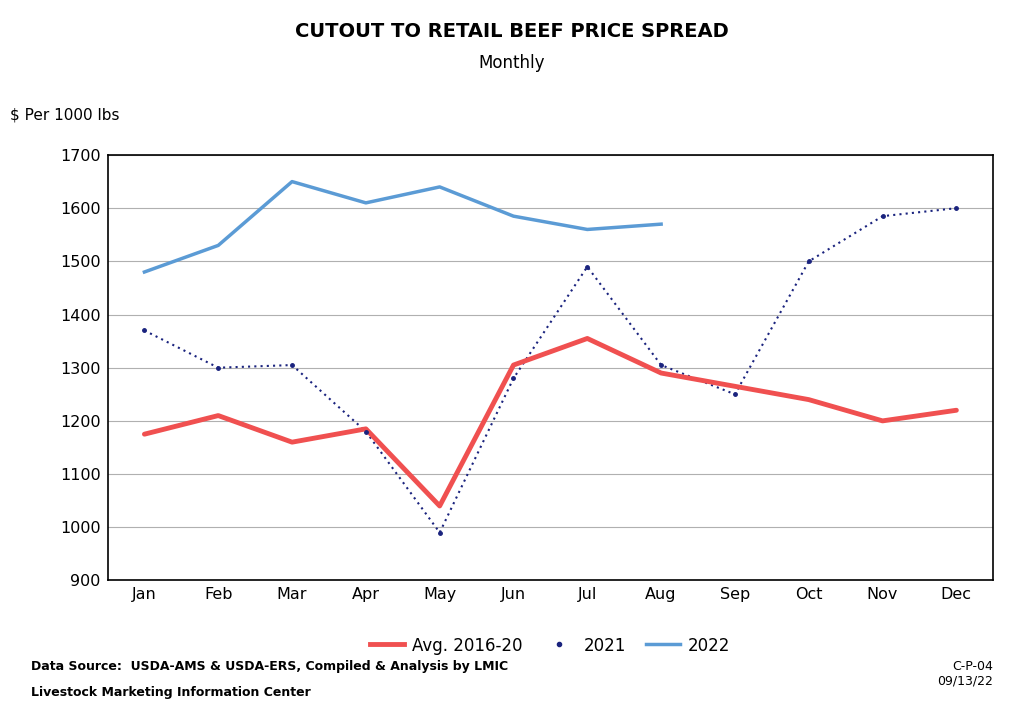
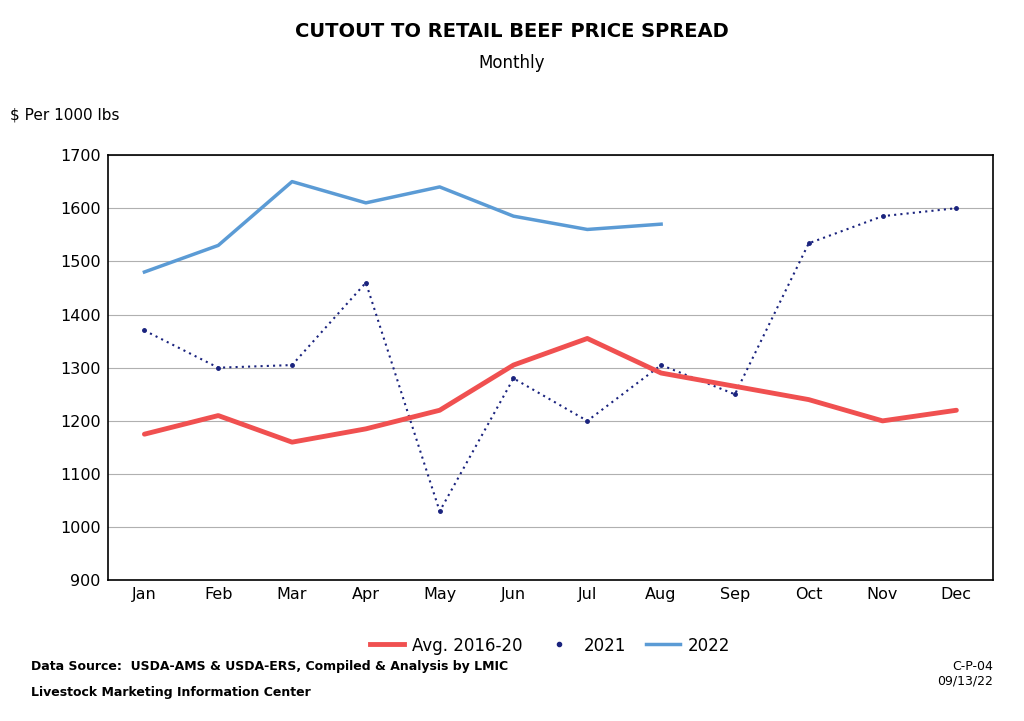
2021/Apr: 1180 -> 1460
Avg. 2016-20/May: 1040 -> 1220
2021/May: 990 -> 1030
2021/Jul: 1490 -> 1200
2021/Oct: 1500 -> 1534
